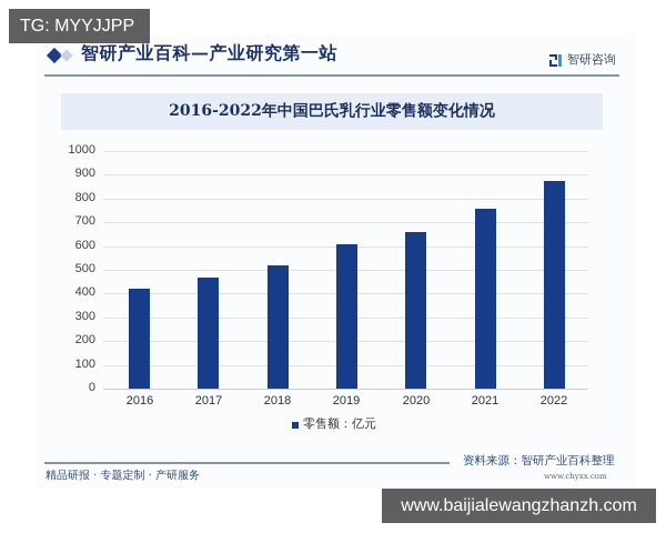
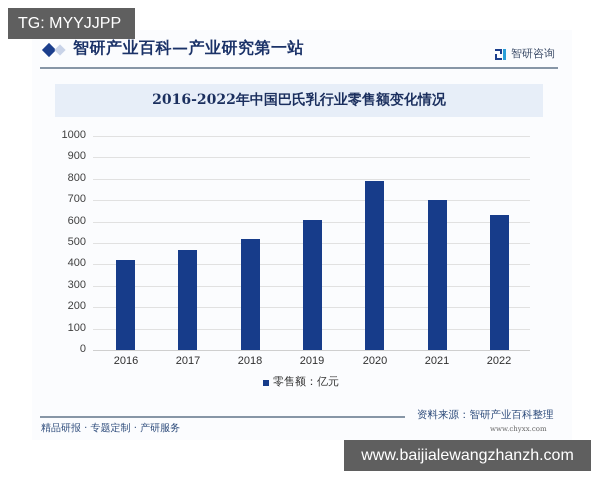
2020: 660 -> 790
2021: 760 -> 700
2022: 870 -> 630
